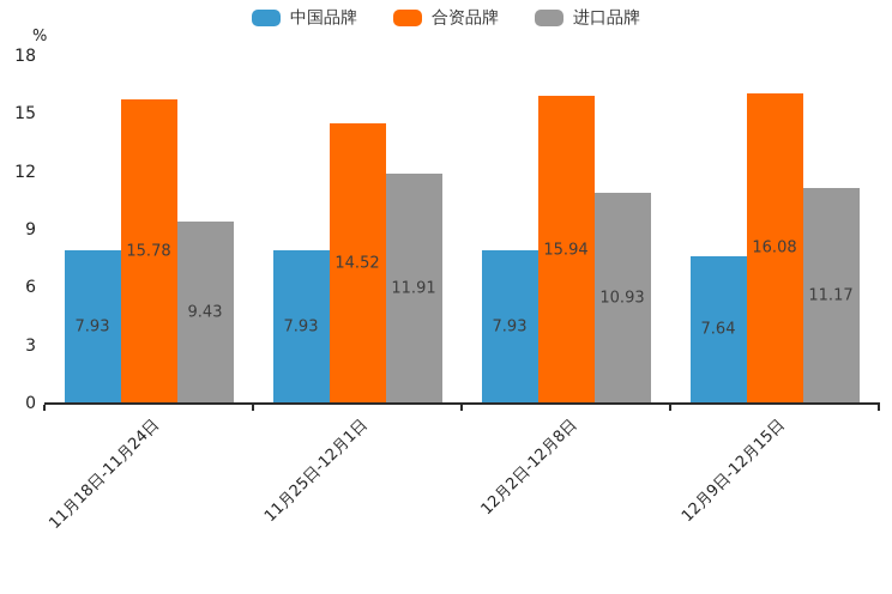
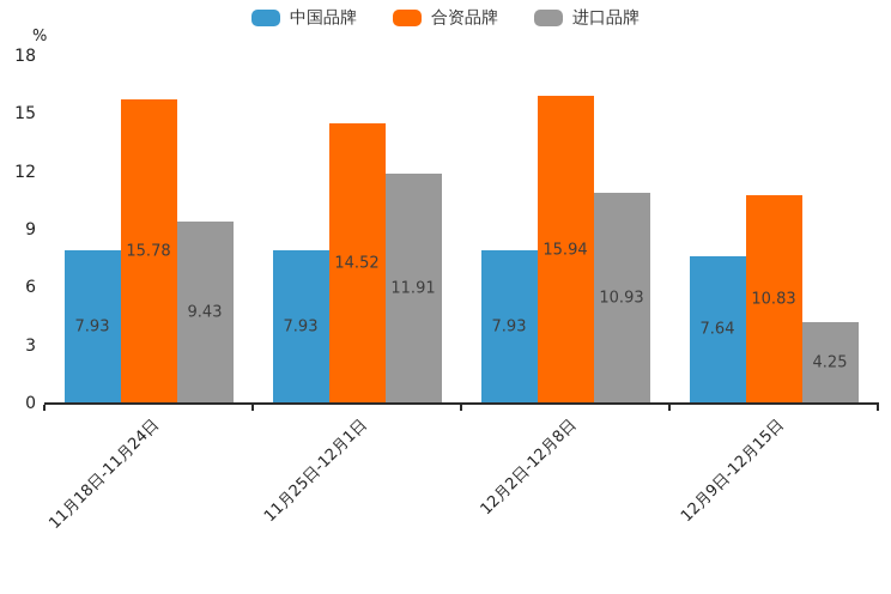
合资品牌/12月9日-12月15日: 16.08 -> 10.83
进口品牌/12月9日-12月15日: 11.17 -> 4.25
